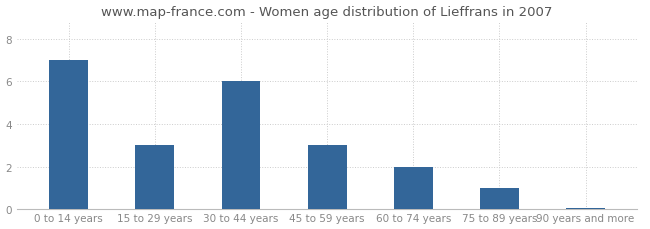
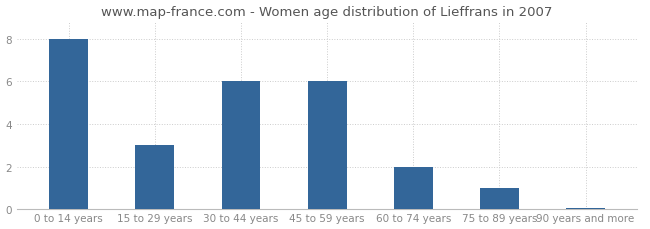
0 to 14 years: 7.00 -> 8.00
45 to 59 years: 3.00 -> 6.00
